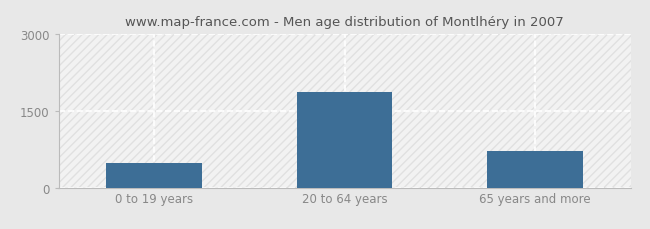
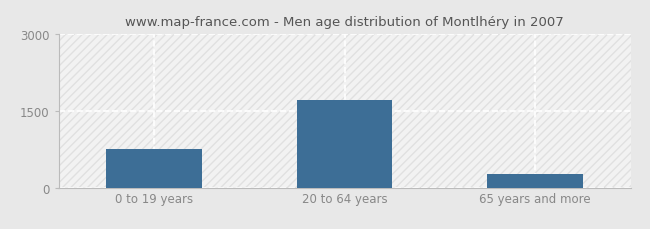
0 to 19 years: 480 -> 750
20 to 64 years: 1860 -> 1700
65 years and more: 720 -> 270
